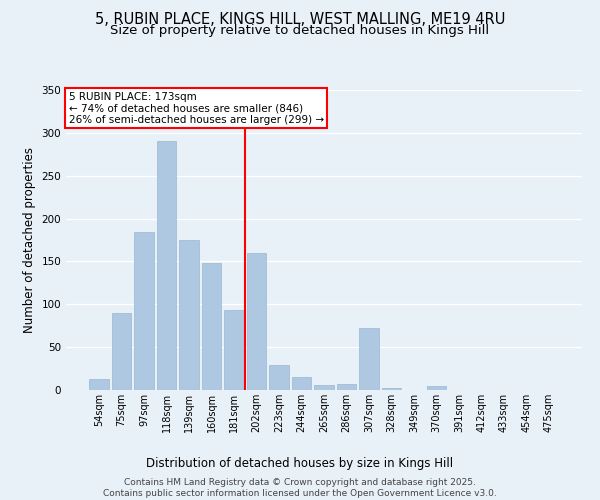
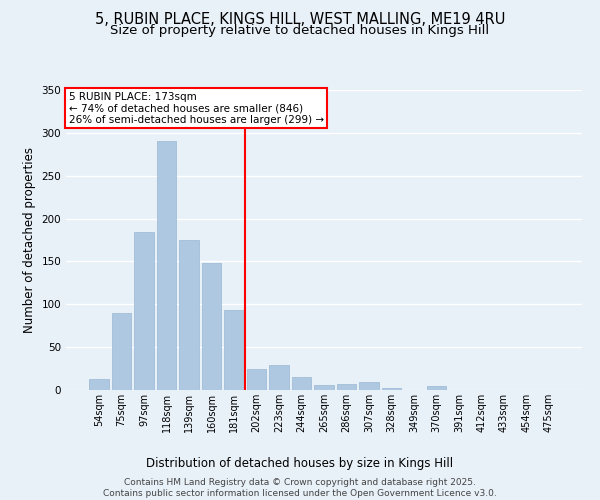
202sqm: 160 -> 25
307sqm: 72 -> 9
